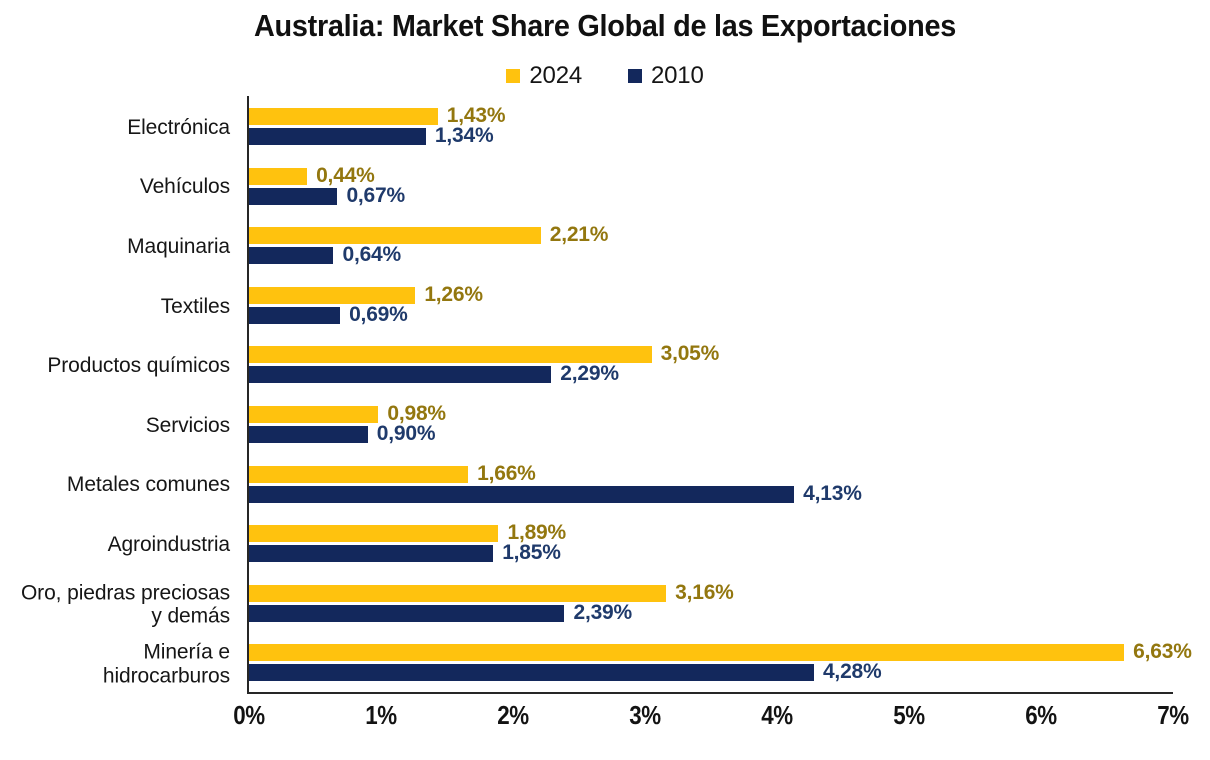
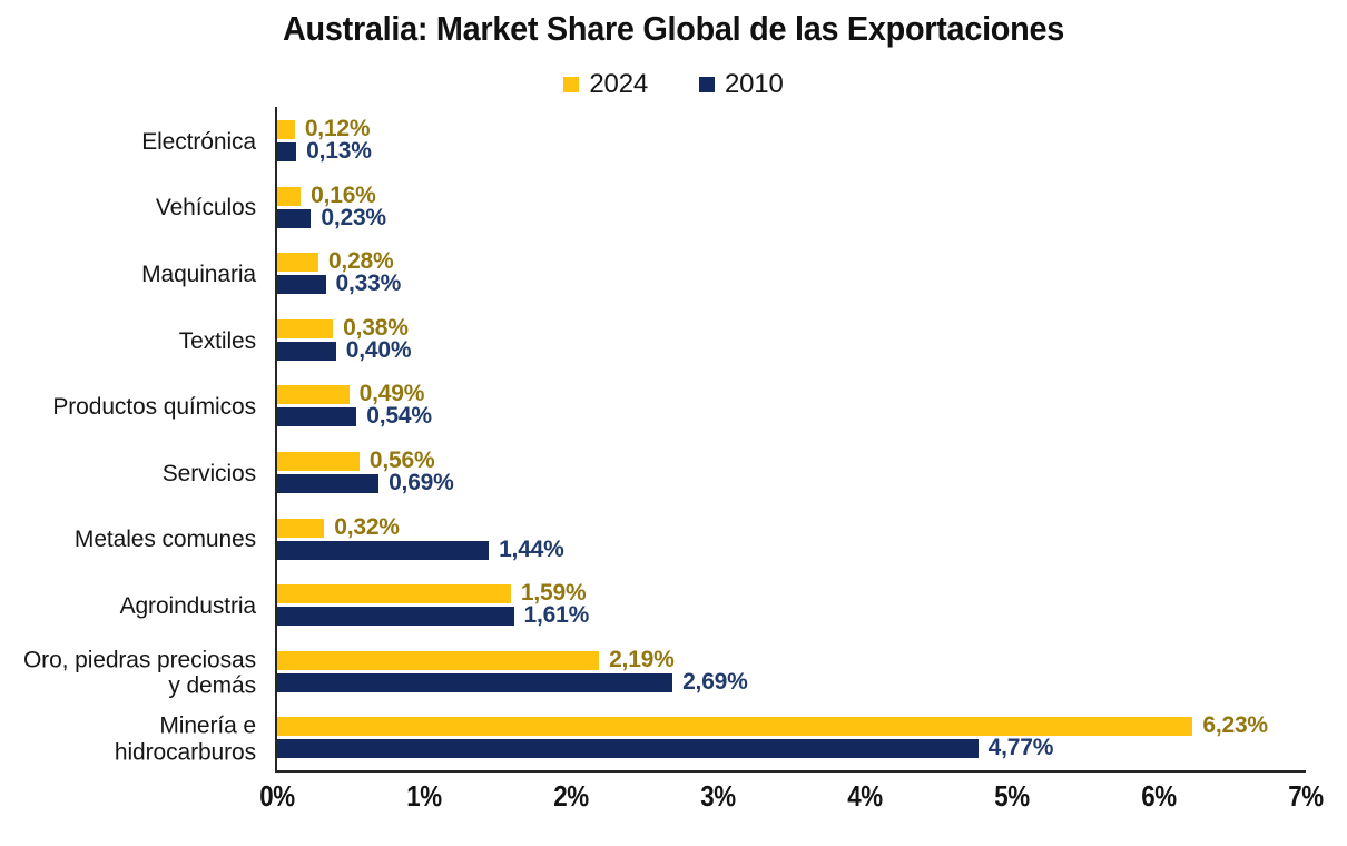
2024/Electrónica: 1,43% -> 0,12%
2010/Electrónica: 1,34% -> 0,13%
2024/Vehículos: 0,44% -> 0,16%
2010/Vehículos: 0,67% -> 0,23%
2024/Maquinaria: 2,21% -> 0,28%
2010/Maquinaria: 0,64% -> 0,33%
2024/Textiles: 1,26% -> 0,38%
2010/Textiles: 0,69% -> 0,40%
2024/Productos químicos: 3,05% -> 0,49%
2010/Productos químicos: 2,29% -> 0,54%
2024/Servicios: 0,98% -> 0,56%
2010/Servicios: 0,90% -> 0,69%
2024/Metales comunes: 1,66% -> 0,32%
2010/Metales comunes: 4,13% -> 1,44%
2024/Agroindustria: 1,89% -> 1,59%
2010/Agroindustria: 1,85% -> 1,61%
2024/Oro, piedras preciosas y demás: 3,16% -> 2,19%
2010/Oro, piedras preciosas y demás: 2,39% -> 2,69%
2024/Minería e hidrocarburos: 6,63% -> 6,23%
2010/Minería e hidrocarburos: 4,28% -> 4,77%
